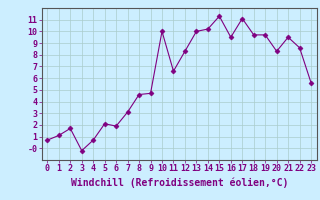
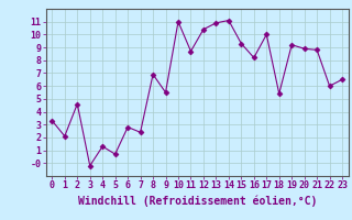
0: 0.7 -> 3.3
1: 1.1 -> 2.1
2: 1.7 -> 4.6
4: 0.7 -> 1.3
5: 2.1 -> 0.7
6: 1.9 -> 2.8
7: 3.1 -> 2.4
8: 4.6 -> 6.9
9: 4.7 -> 5.5
10: 10.0 -> 11.0
11: 6.6 -> 8.7
12: 8.3 -> 10.4
13: 10.0 -> 10.9
14: 10.2 -> 11.1
15: 11.3 -> 9.3
16: 9.5 -> 8.2
17: 11.1 -> 10.0
18: 9.7 -> 5.4
19: 9.7 -> 9.2
20: 8.3 -> 8.9
21: 9.5 -> 8.8
22: 8.6 -> 6.0
23: 5.6 -> 6.5
